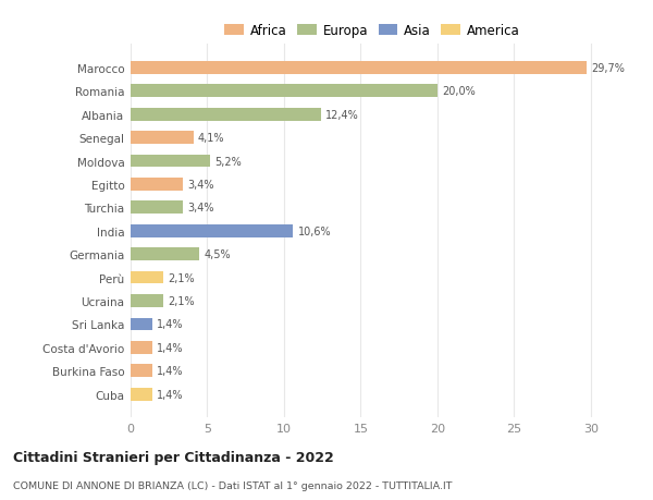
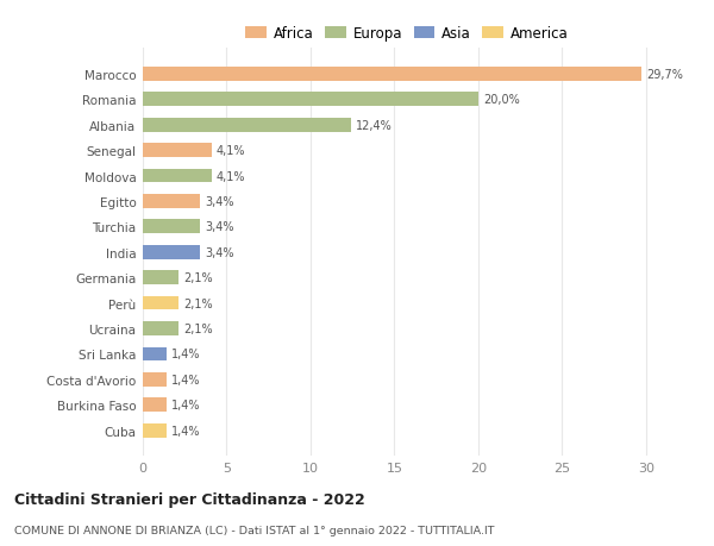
Moldova: 5,2% -> 4,1%
India: 10,6% -> 3,4%
Germania: 4,5% -> 2,1%
